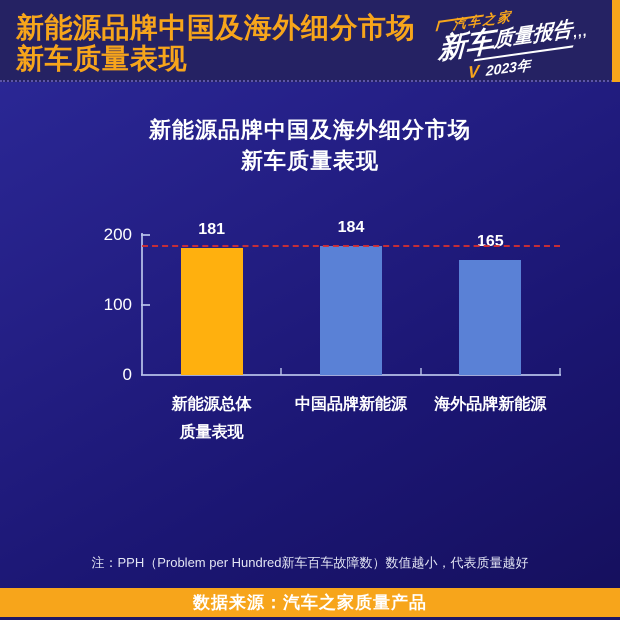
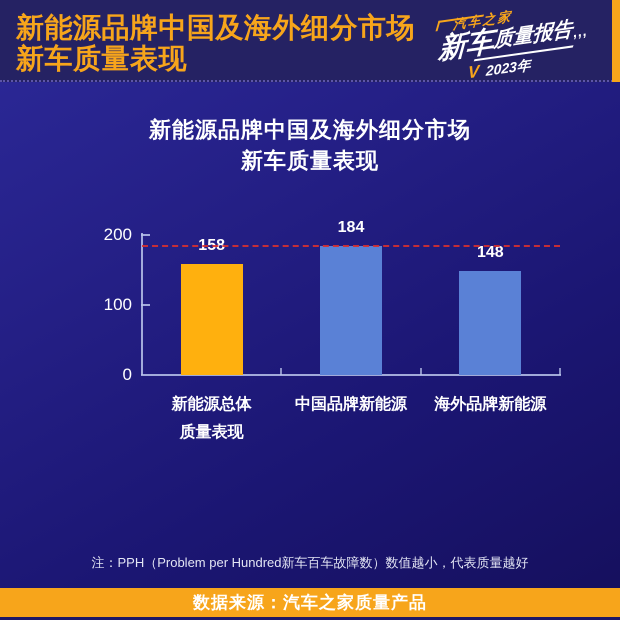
新能源总体质量表现: 181 -> 158
海外品牌新能源: 165 -> 148
